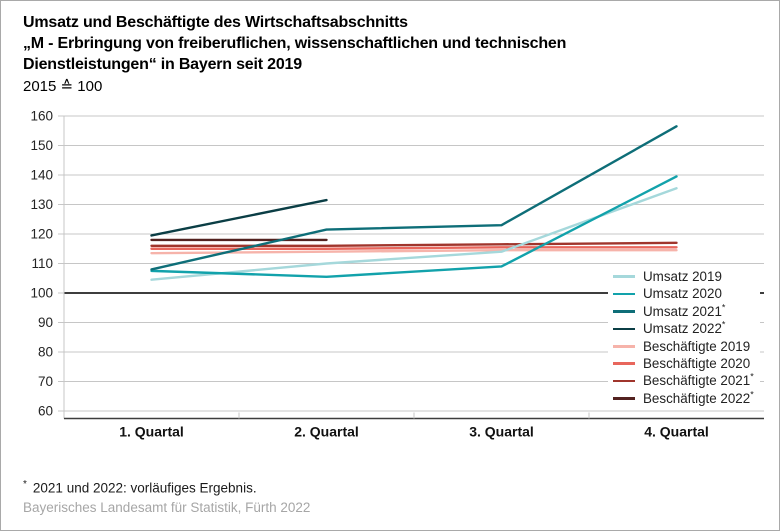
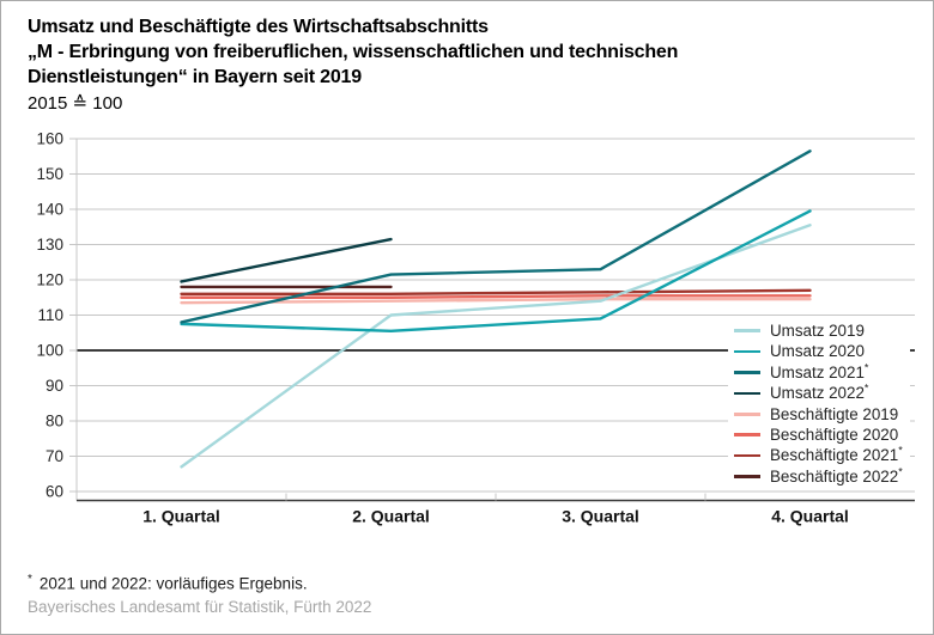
Umsatz 2019/1. Quartal: 104 -> 67
